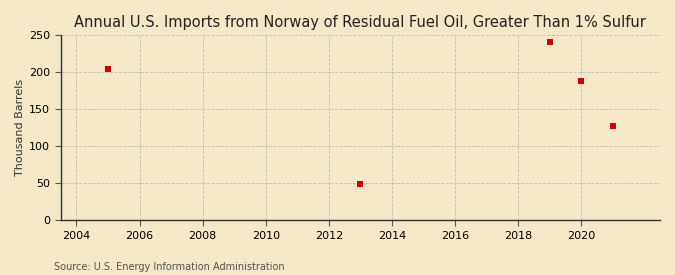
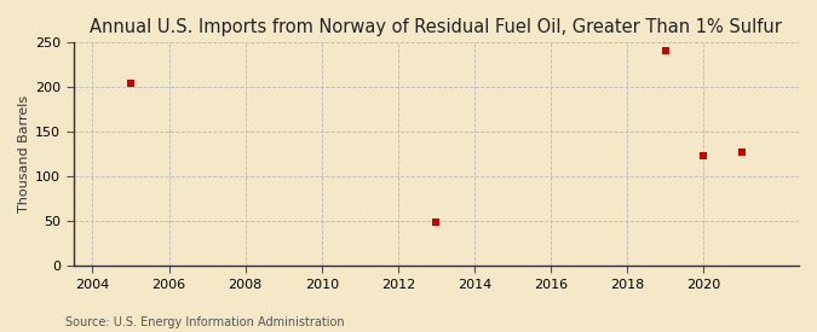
2020: 188 -> 123
